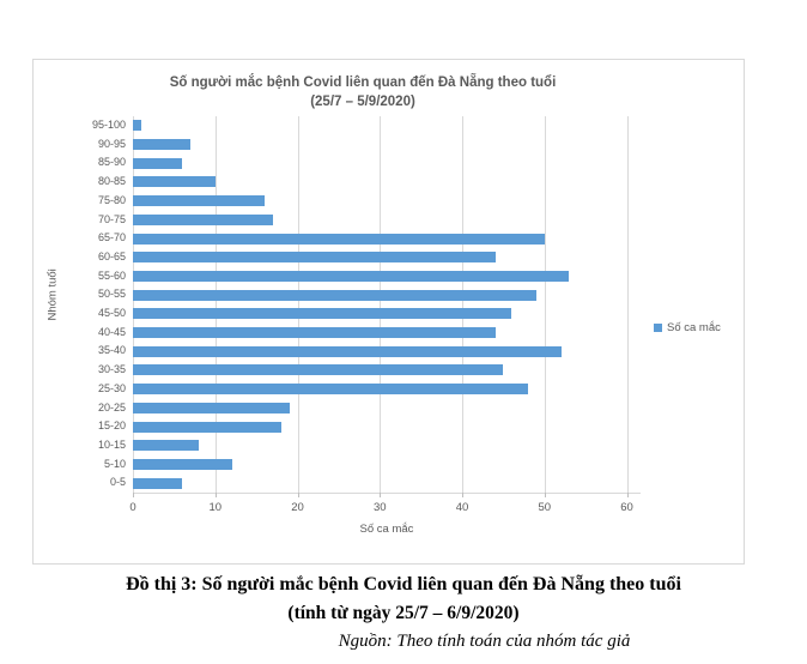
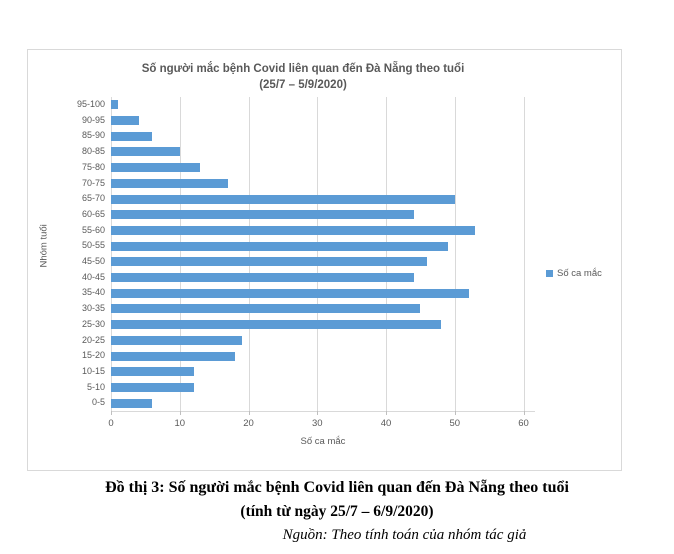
90-95: 7 -> 4
75-80: 16 -> 13
10-15: 8 -> 12
